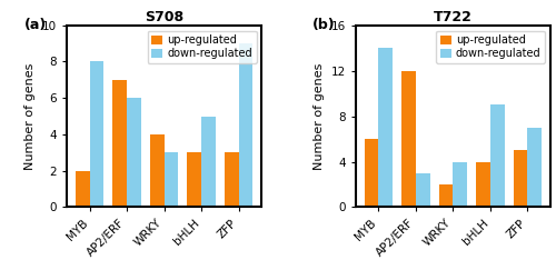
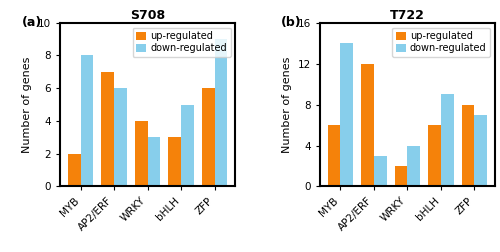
S708/up-regulated/ZFP: 3 -> 6
T722/up-regulated/bHLH: 4 -> 6
T722/up-regulated/ZFP: 5 -> 8
